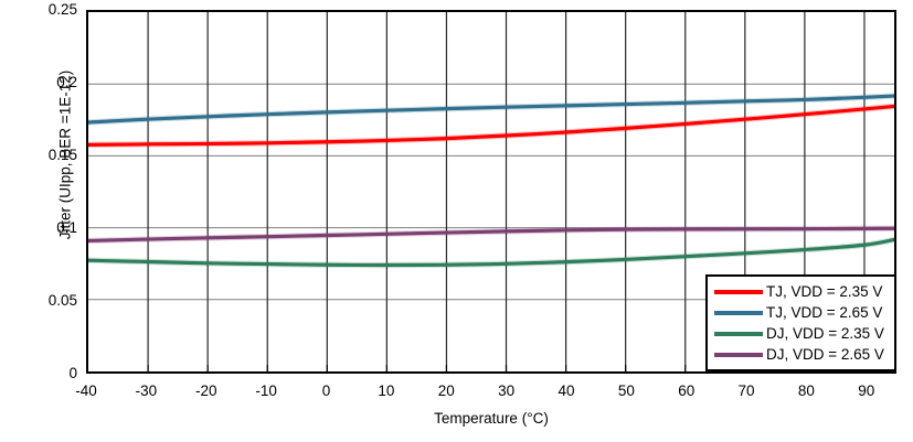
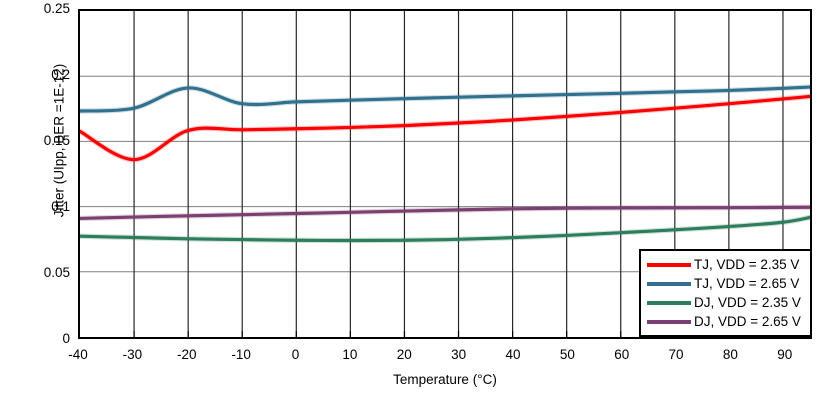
TJ, VDD = 2.35 V/-30: 0.158 -> 0.136
TJ, VDD = 2.65 V/-20: 0.177 -> 0.191
